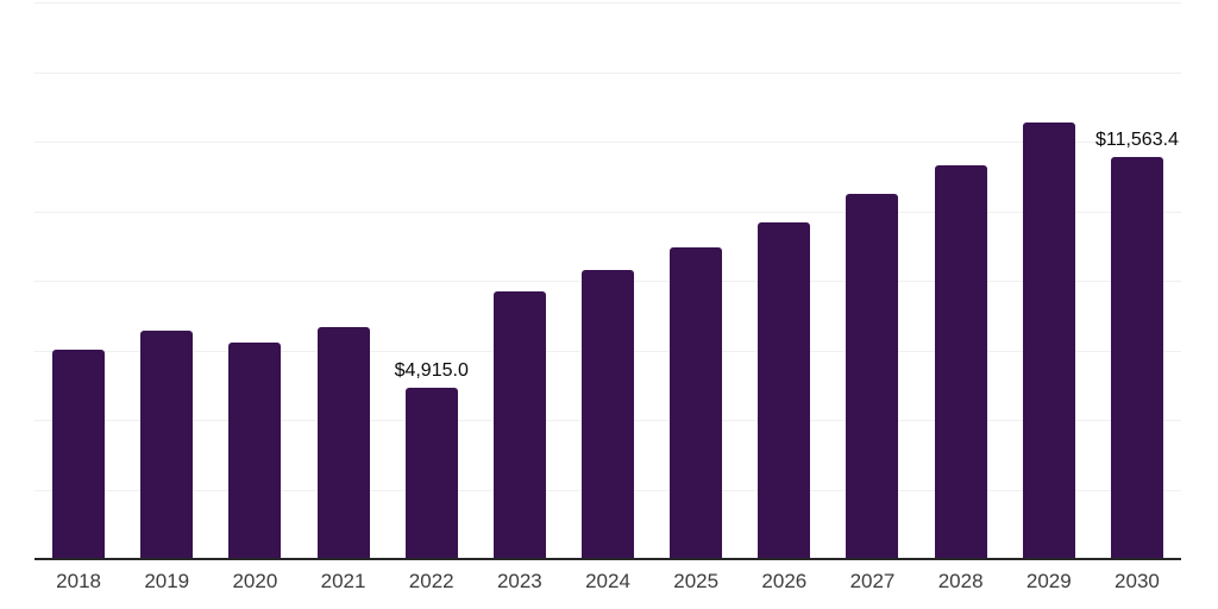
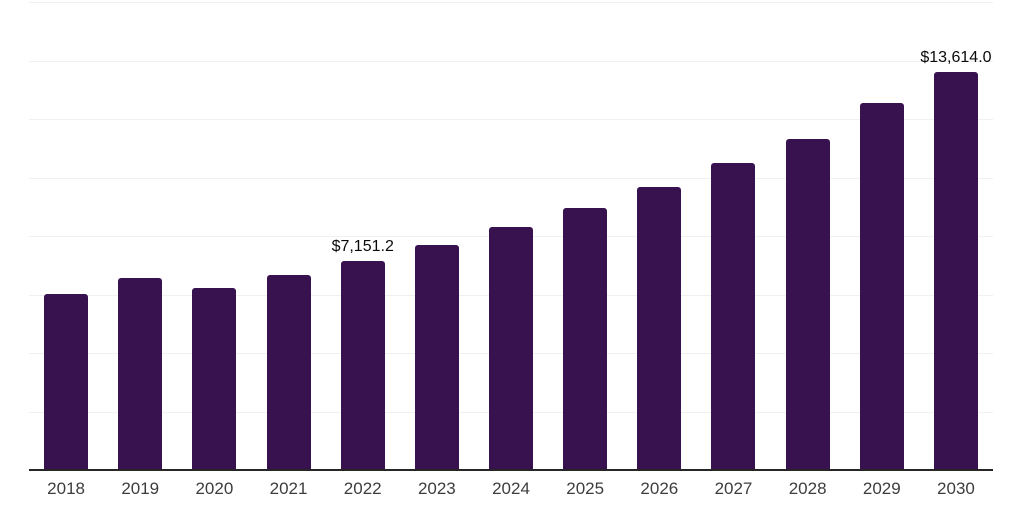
2022: $4,915.0 -> $7,151.2
2030: $11,563.4 -> $13,614.0
